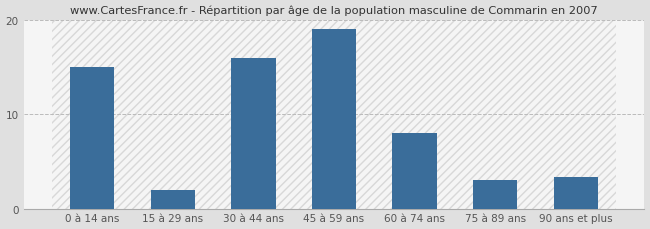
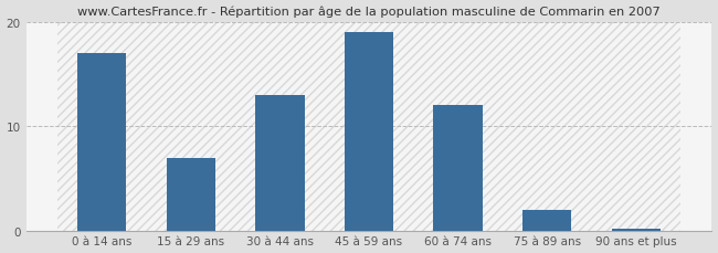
0 à 14 ans: 15.0 -> 17.0
15 à 29 ans: 2.0 -> 7.0
30 à 44 ans: 16.0 -> 13.0
60 à 74 ans: 8.0 -> 12.0
75 à 89 ans: 3.0 -> 2.0
90 ans et plus: 3.4 -> 0.2
